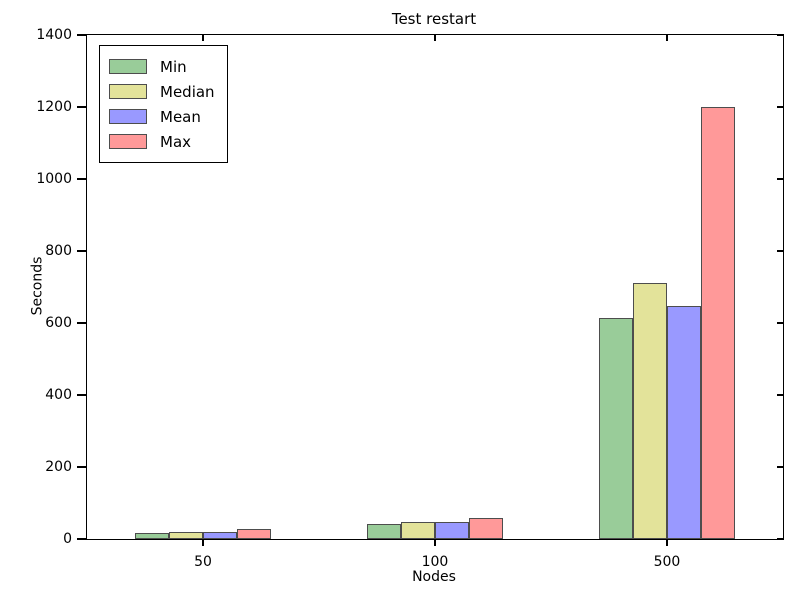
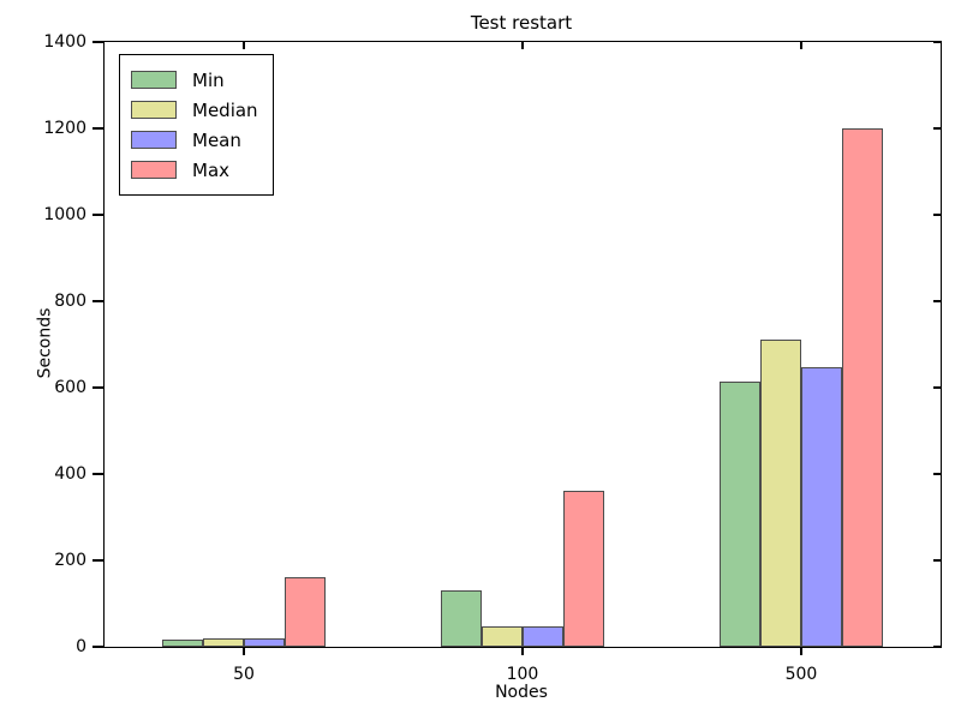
Max/50: 30 -> 160
Min/100: 40 -> 130
Max/100: 60 -> 360
